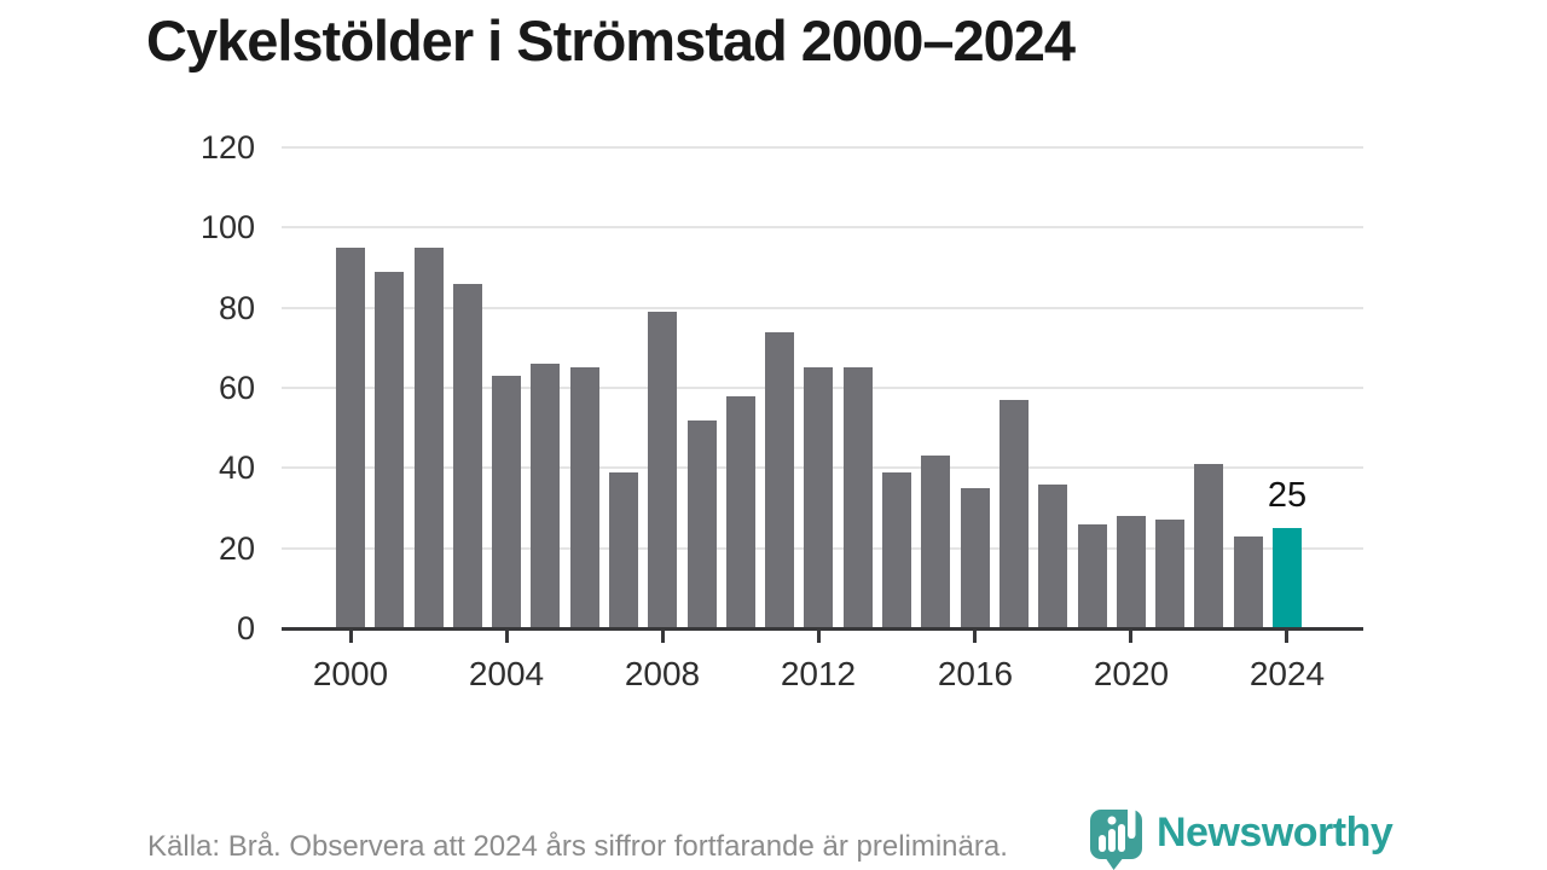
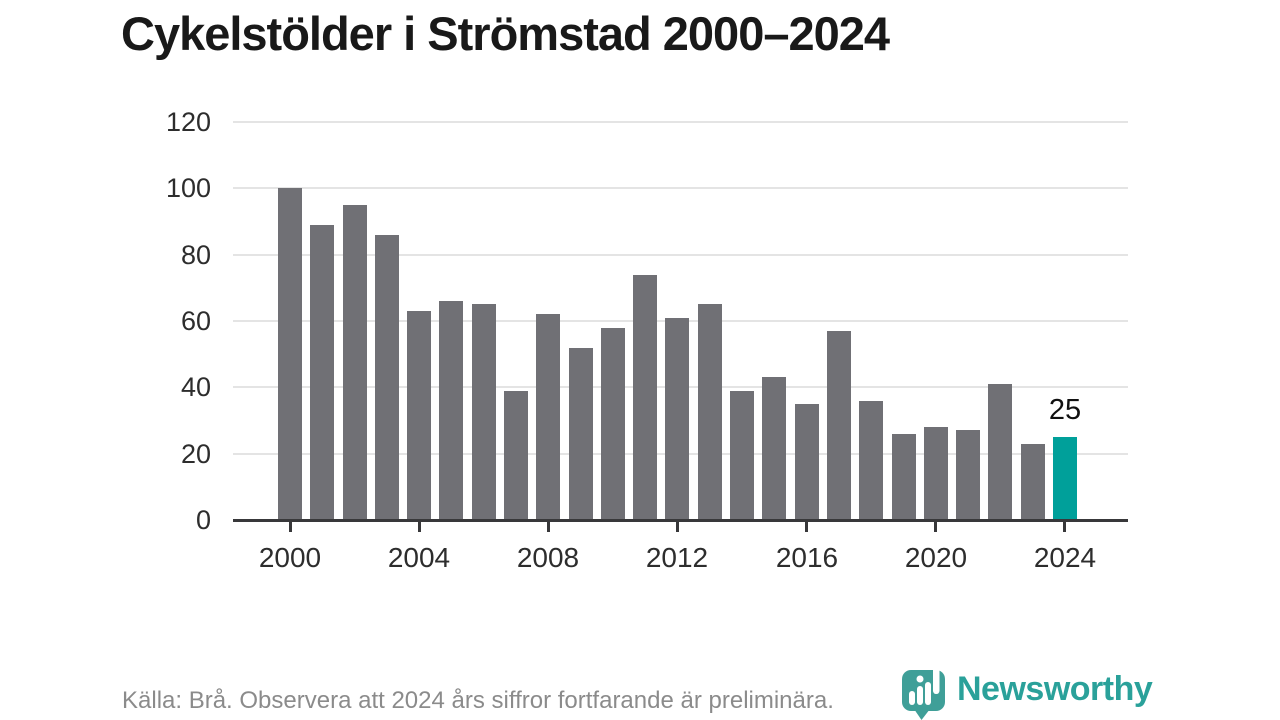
2000: 95 -> 100
2008: 79 -> 62
2012: 65 -> 61
